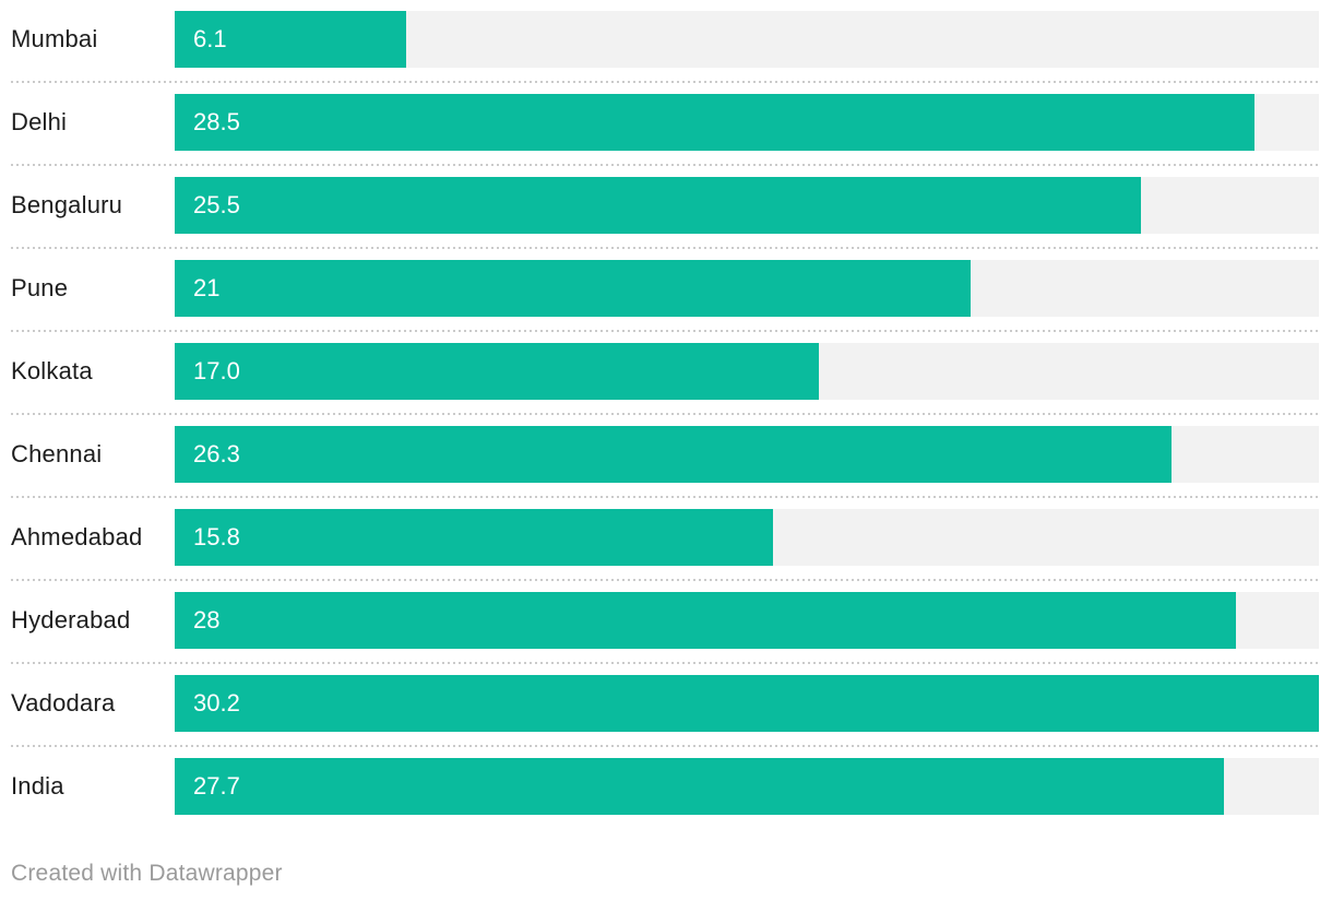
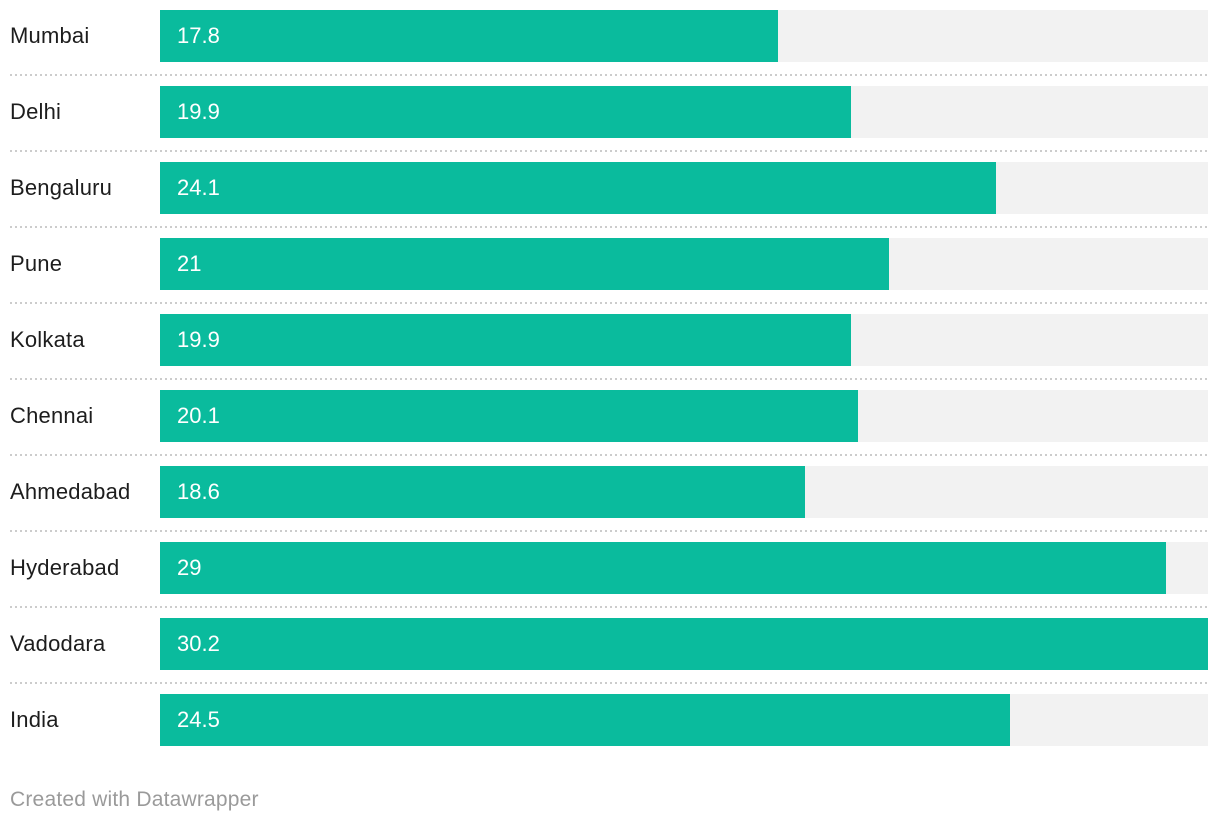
Mumbai: 6.1 -> 17.8
Delhi: 28.5 -> 19.9
Bengaluru: 25.5 -> 24.1
Kolkata: 17.0 -> 19.9
Chennai: 26.3 -> 20.1
Ahmedabad: 15.8 -> 18.6
Hyderabad: 28 -> 29
India: 27.7 -> 24.5
